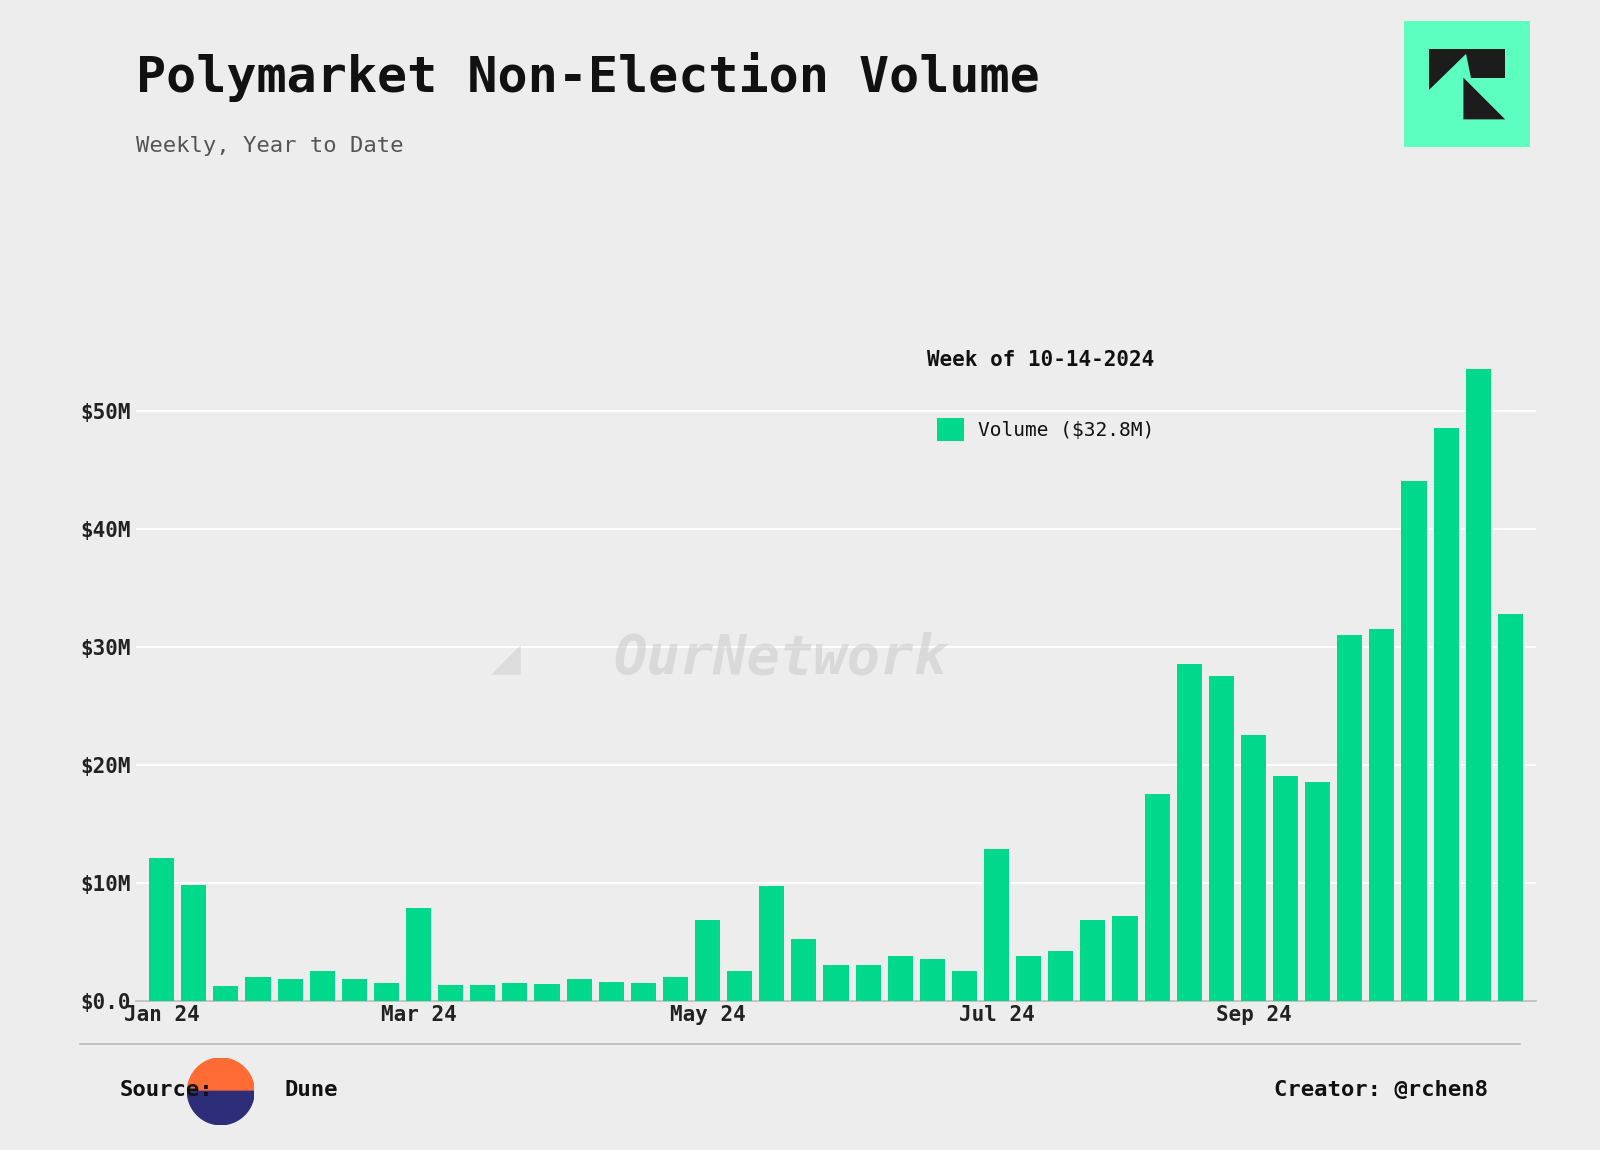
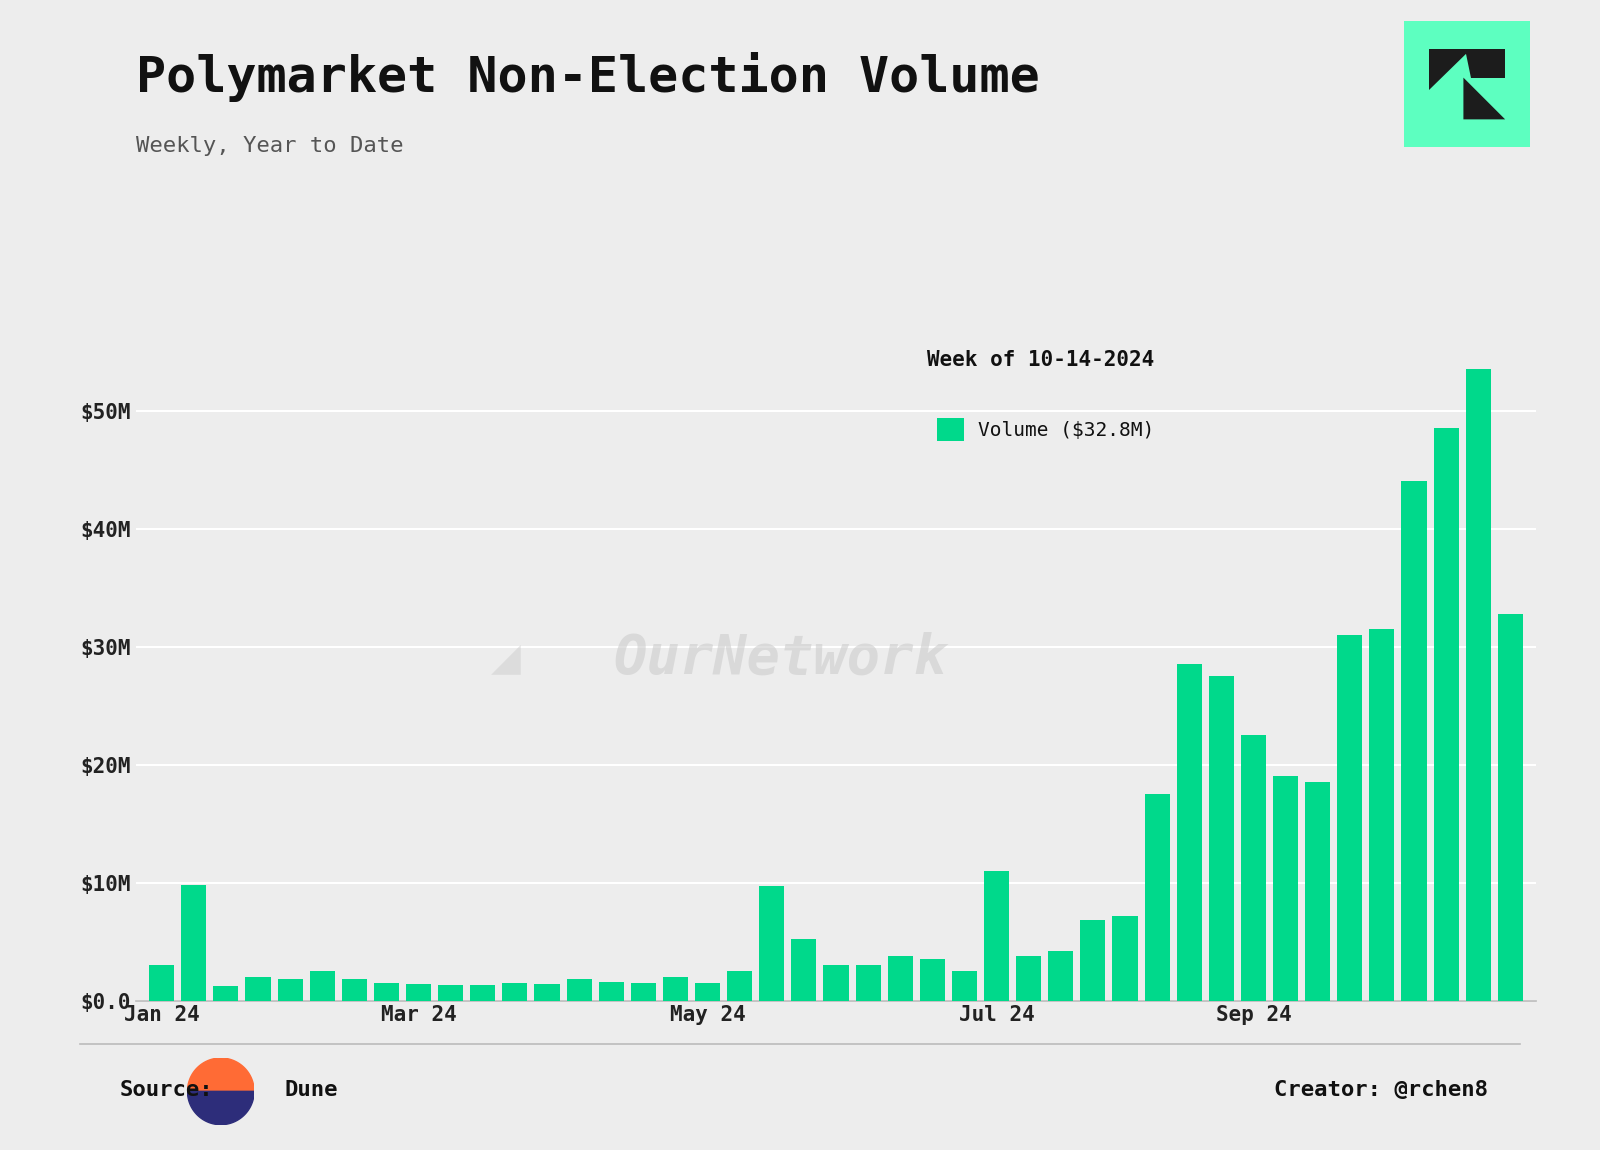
Jan 24: $12.1M -> $3.0M
Mar 24: $7.8M -> $1.4M
May 24: $6.8M -> $1.5M
Jul 24: $12.8M -> $11.0M
